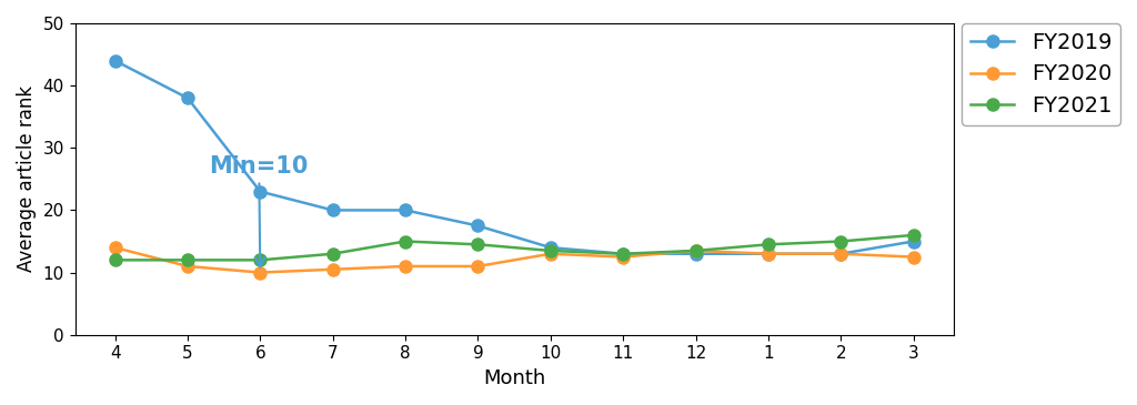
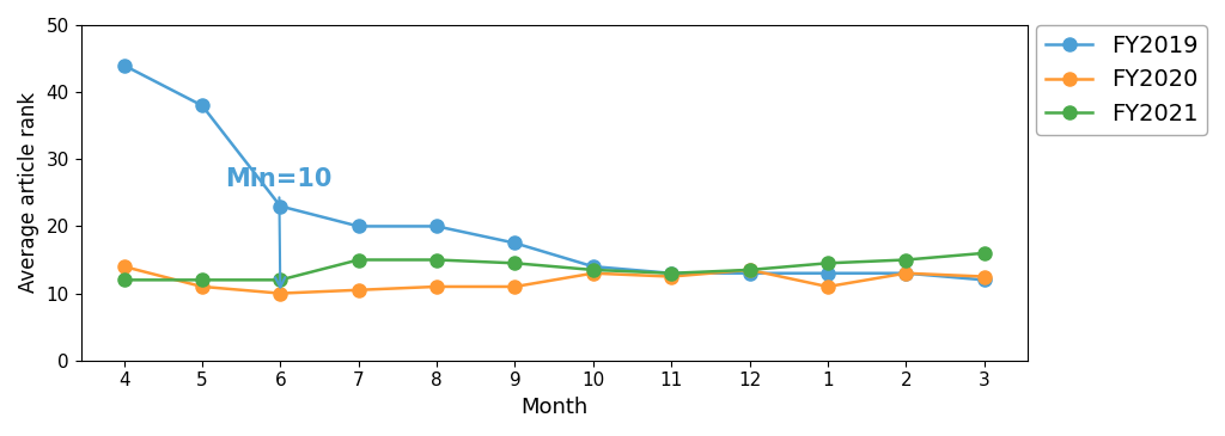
FY2021/7: 13.0 -> 15.0
FY2020/1: 13.0 -> 11.0
FY2019/3: 15.0 -> 12.0
